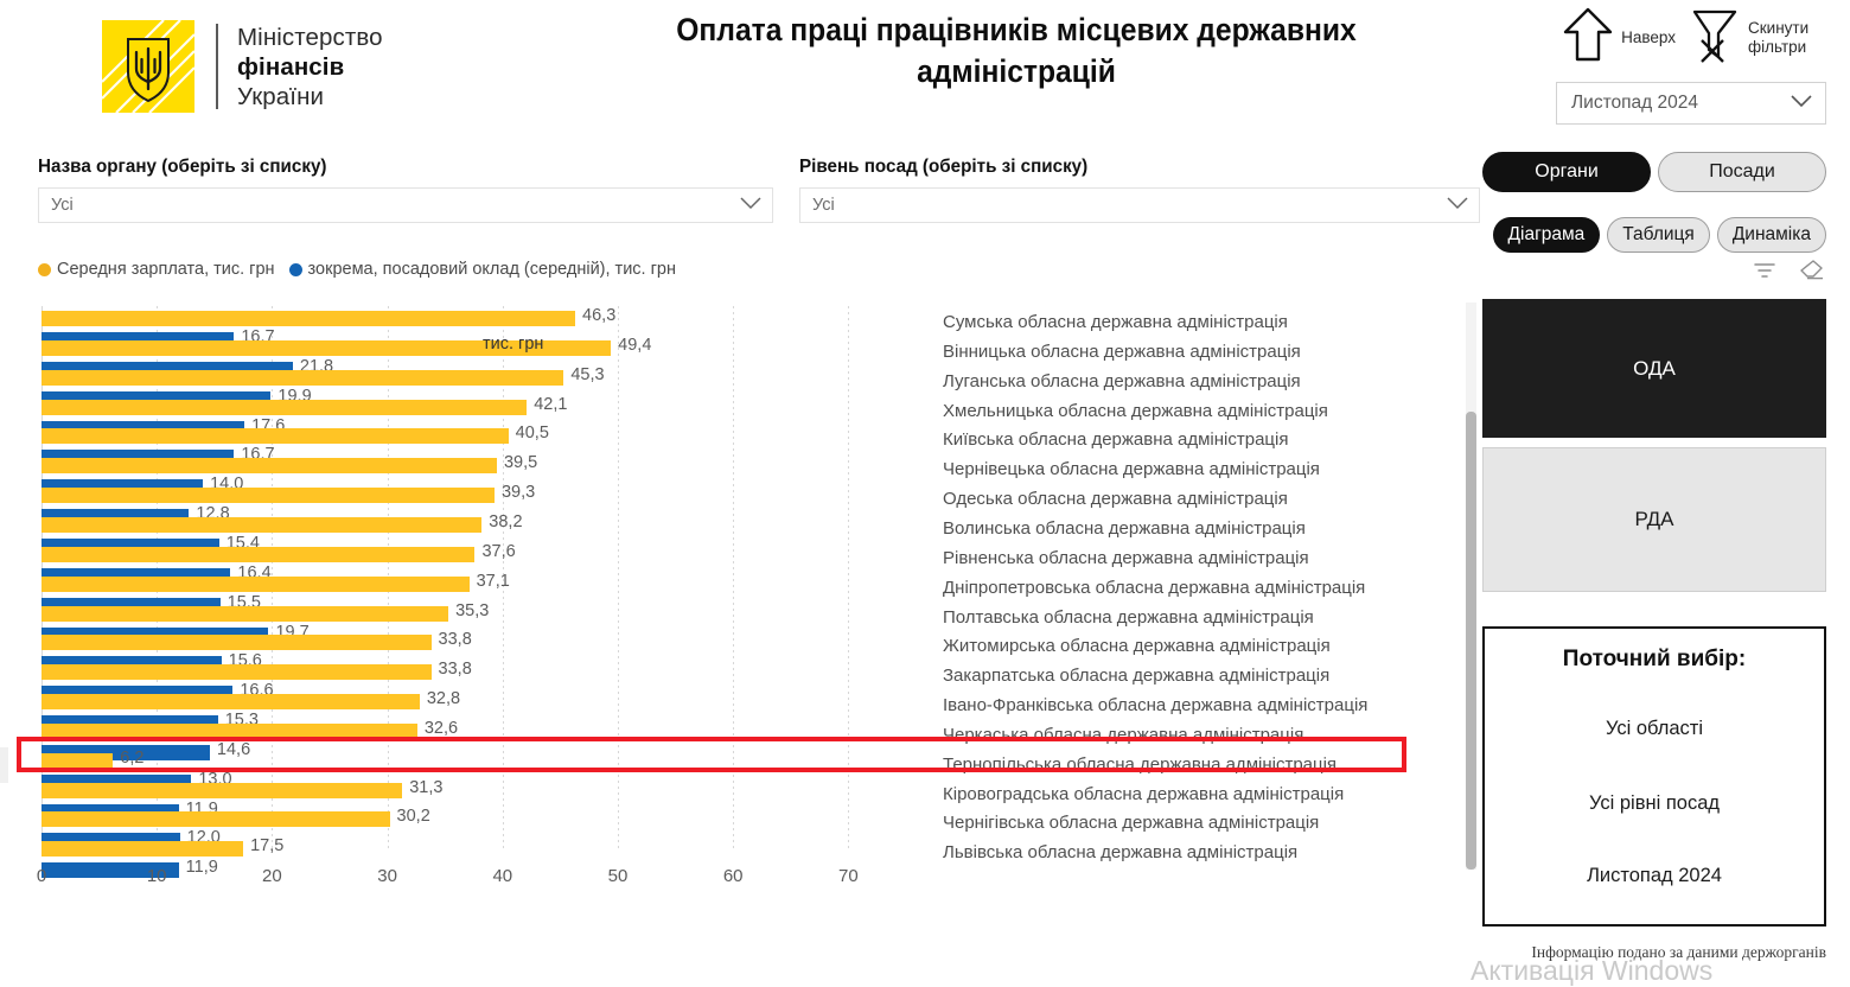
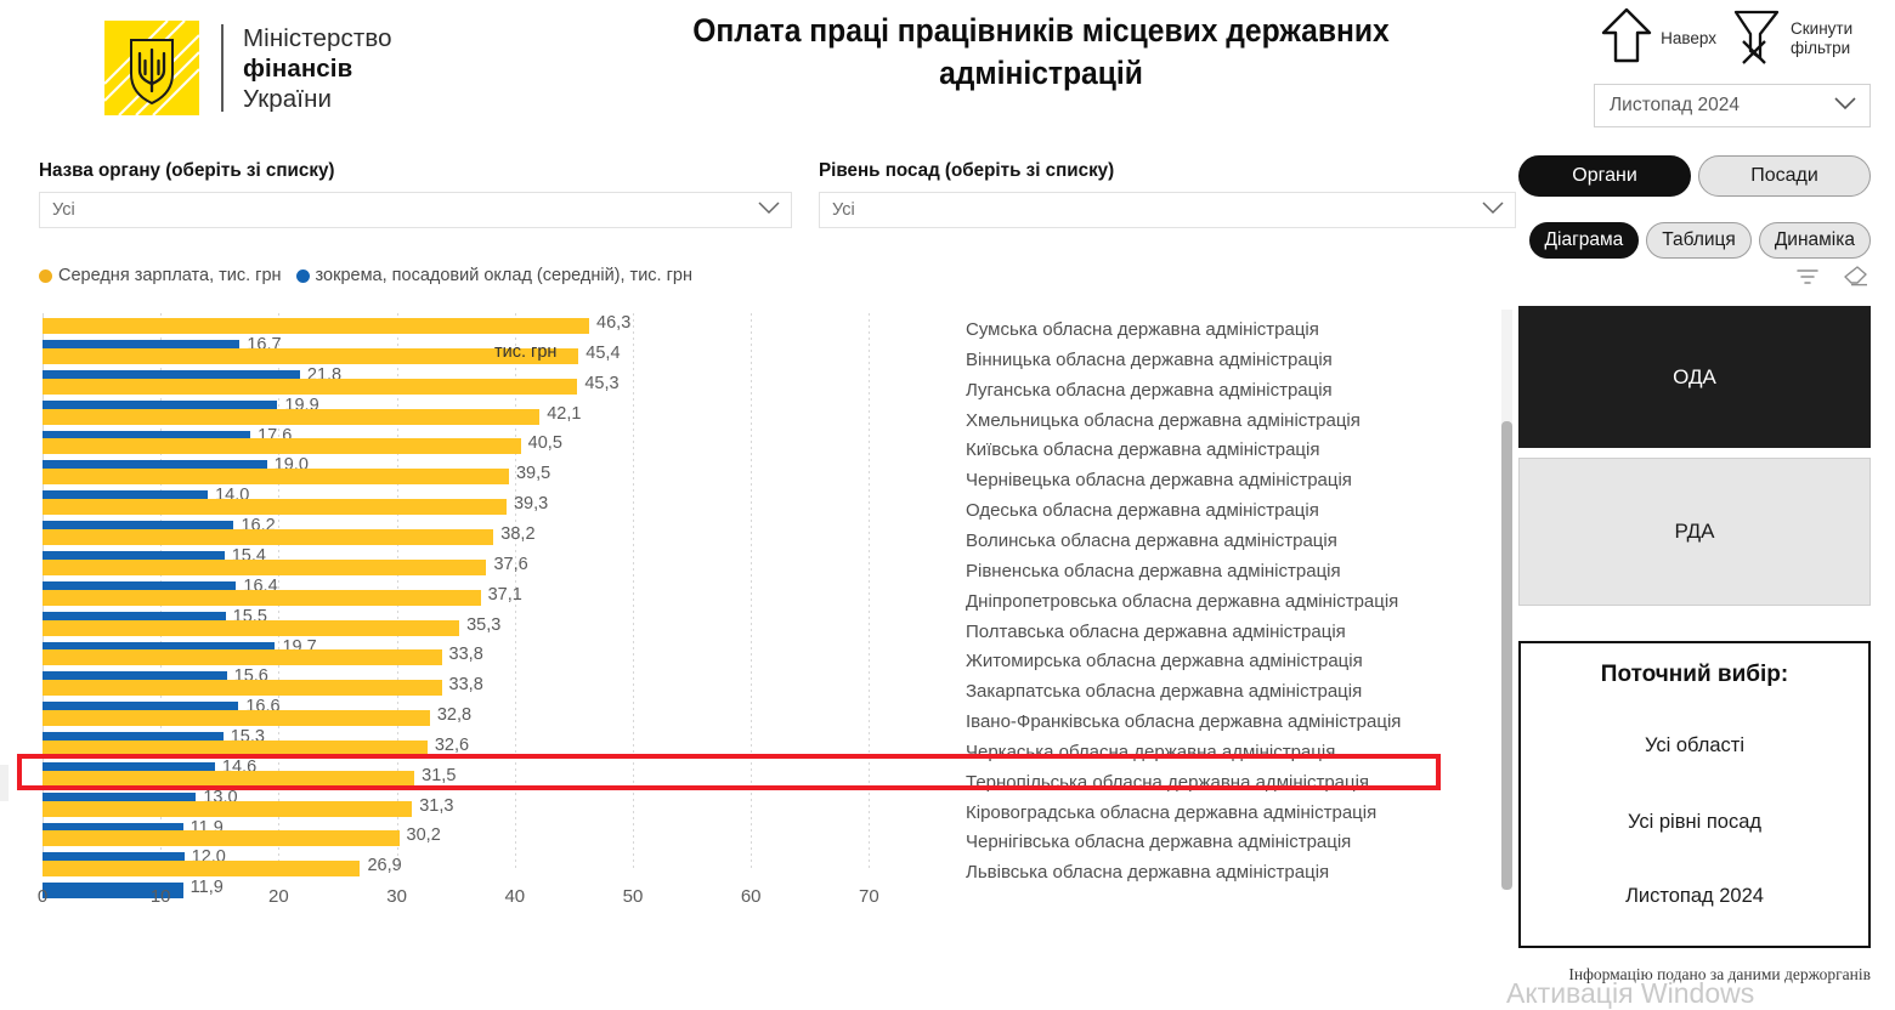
Середня зарплата, тис. грн/Вінницька обласна державна адміністрація: 49,4 -> 45,4
зокрема, посадовий оклад (середній), тис. грн/Київська обласна державна адміністрація: 16,7 -> 19,0
зокрема, посадовий оклад (середній), тис. грн/Одеська обласна державна адміністрація: 12,8 -> 16,2
Середня зарплата, тис. грн/Тернопільська обласна державна адміністрація: 6,2 -> 31,5
Середня зарплата, тис. грн/Львівська обласна державна адміністрація: 17,5 -> 26,9
